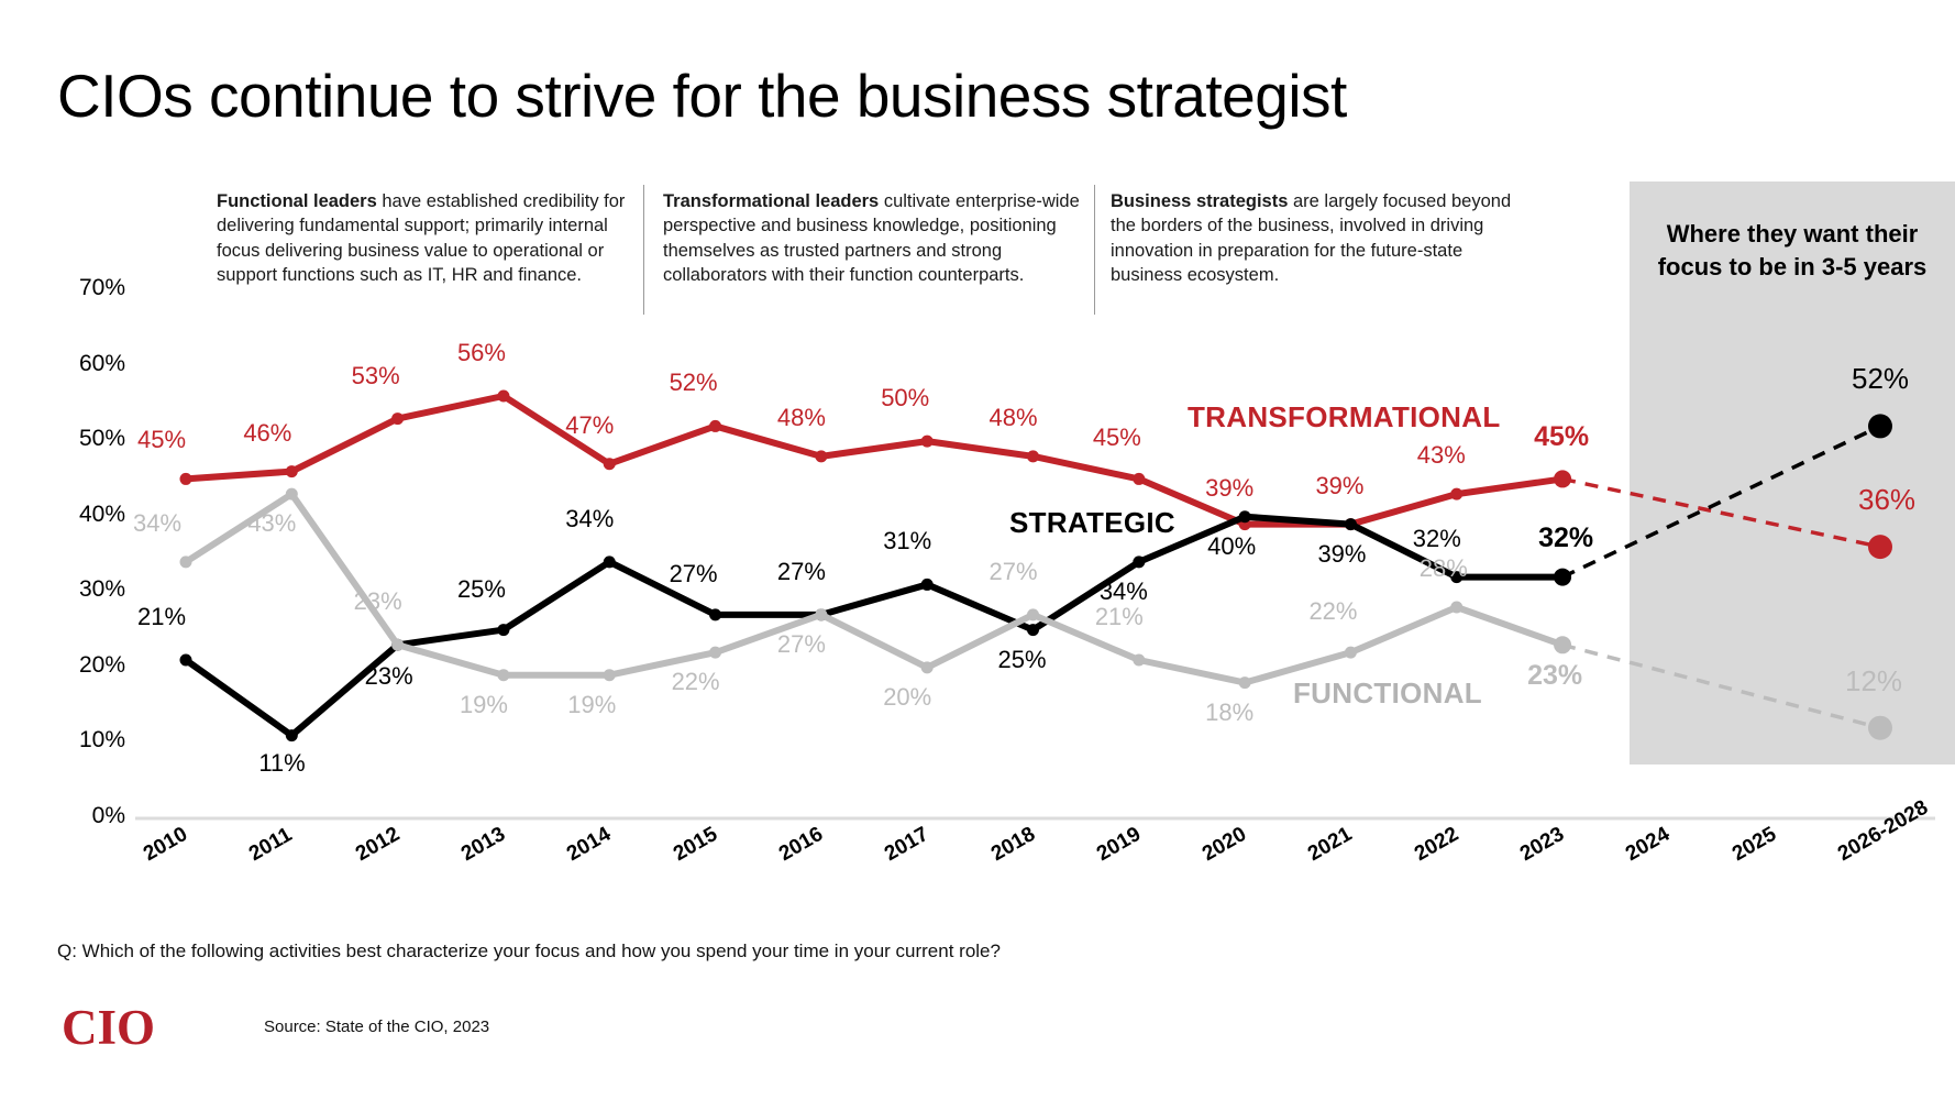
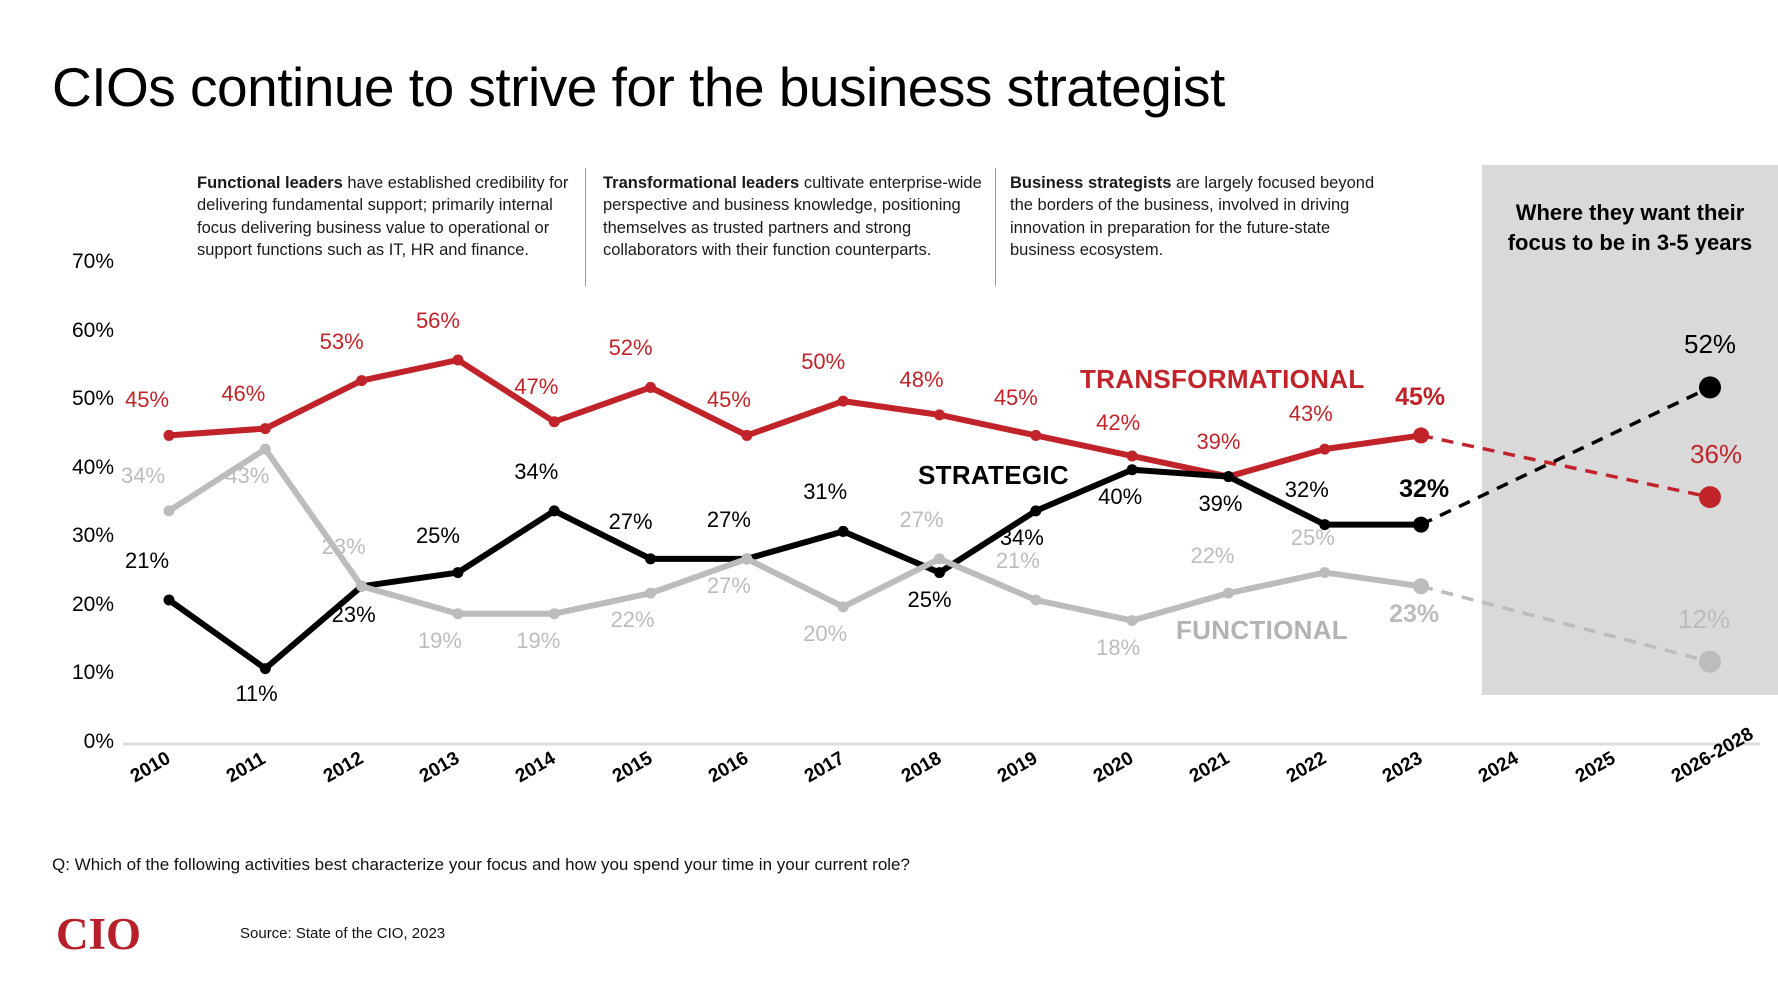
TRANSFORMATIONAL/2016: 48% -> 45%
TRANSFORMATIONAL/2020: 39% -> 42%
FUNCTIONAL/2022: 28% -> 25%
